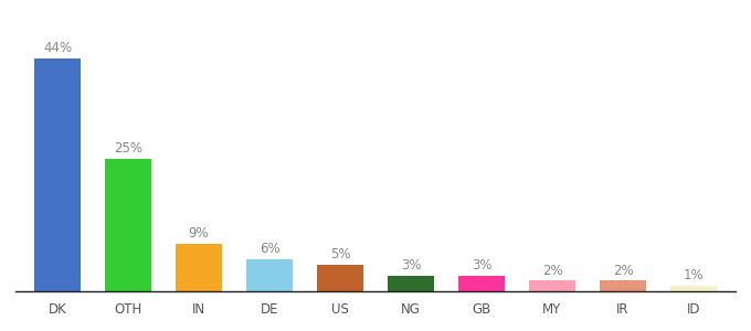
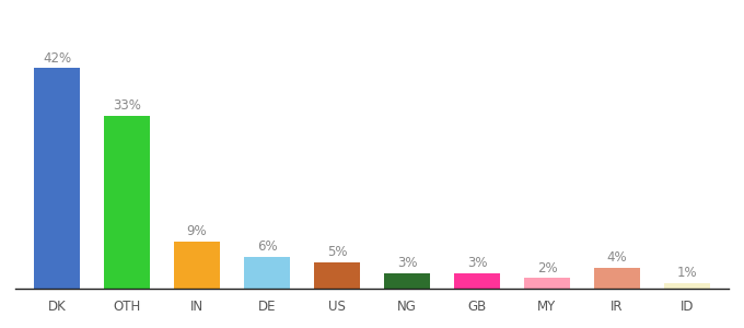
DK: 44% -> 42%
OTH: 25% -> 33%
IR: 2% -> 4%
